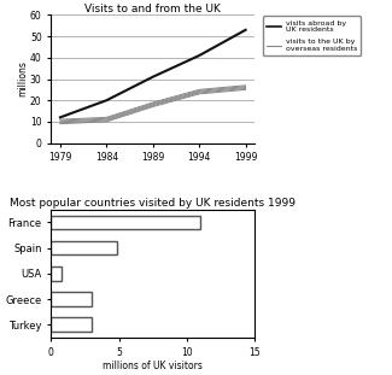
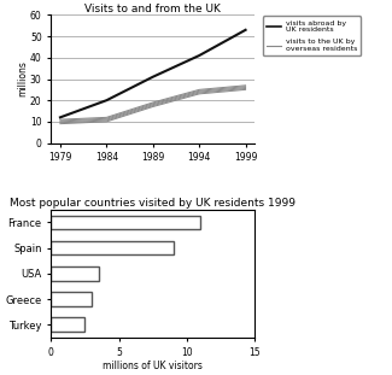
Most popular countries visited by UK residents 1999/Spain: 4.9 -> 9.0
Most popular countries visited by UK residents 1999/USA: 0.8 -> 3.5
Most popular countries visited by UK residents 1999/Turkey: 3.0 -> 2.5
